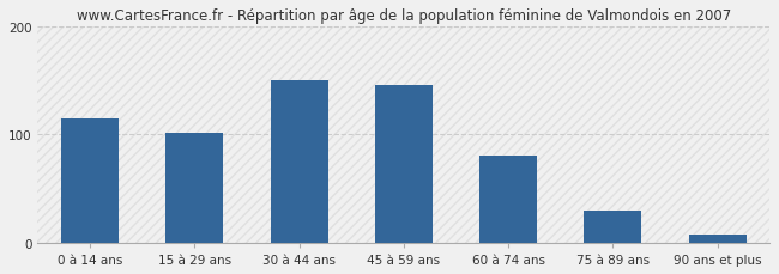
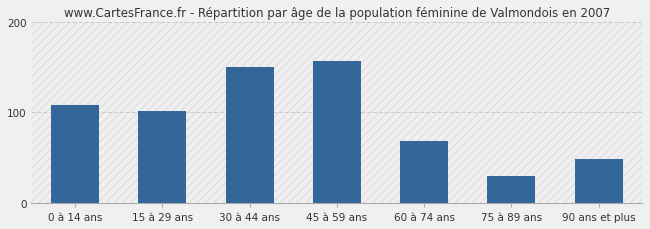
0 à 14 ans: 115 -> 108
45 à 59 ans: 145 -> 156
60 à 74 ans: 80 -> 68
90 ans et plus: 8 -> 48
